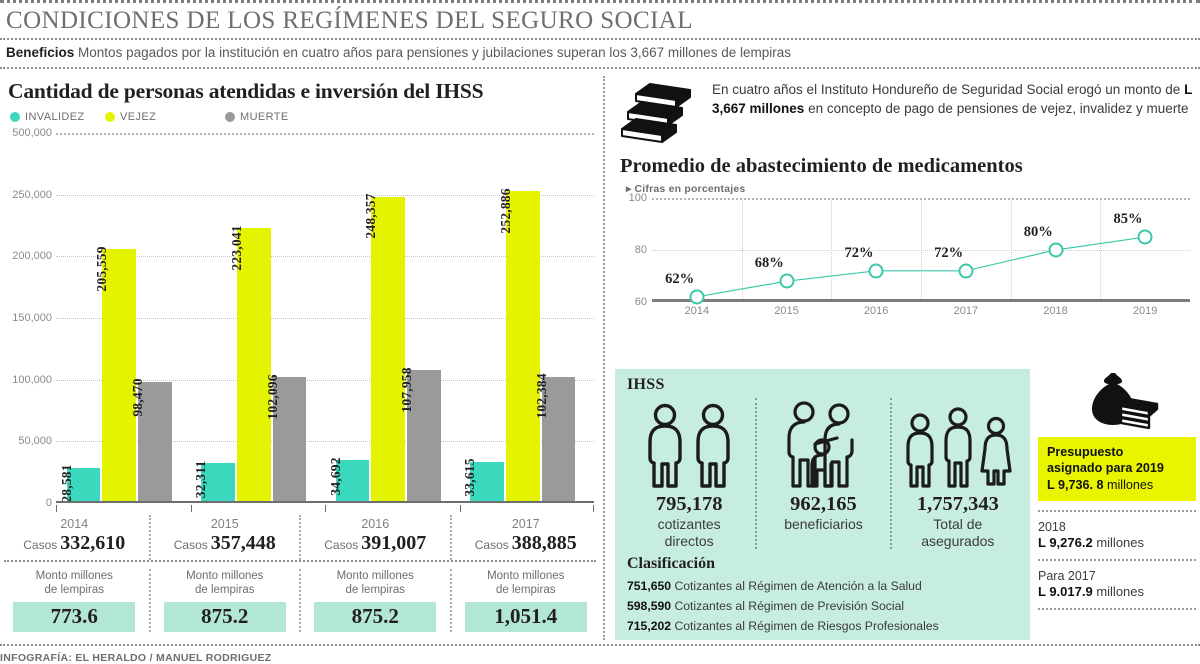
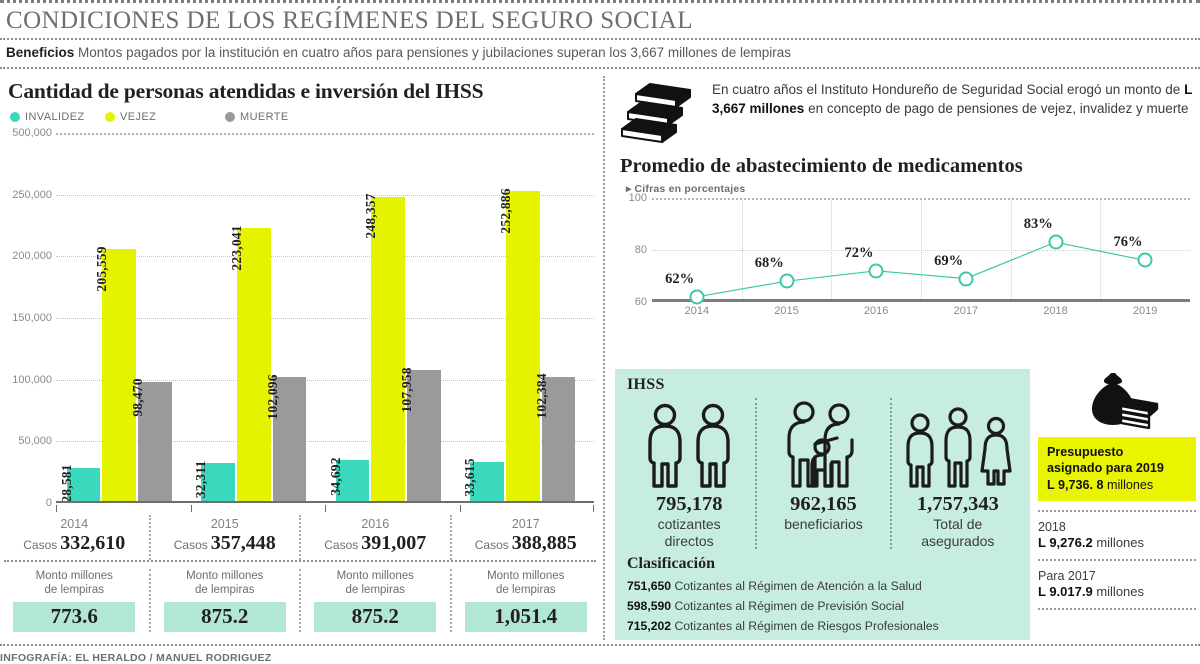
Promedio de abastecimiento de medicamentos/2017: 72% -> 69%
Promedio de abastecimiento de medicamentos/2018: 80% -> 83%
Promedio de abastecimiento de medicamentos/2019: 85% -> 76%
